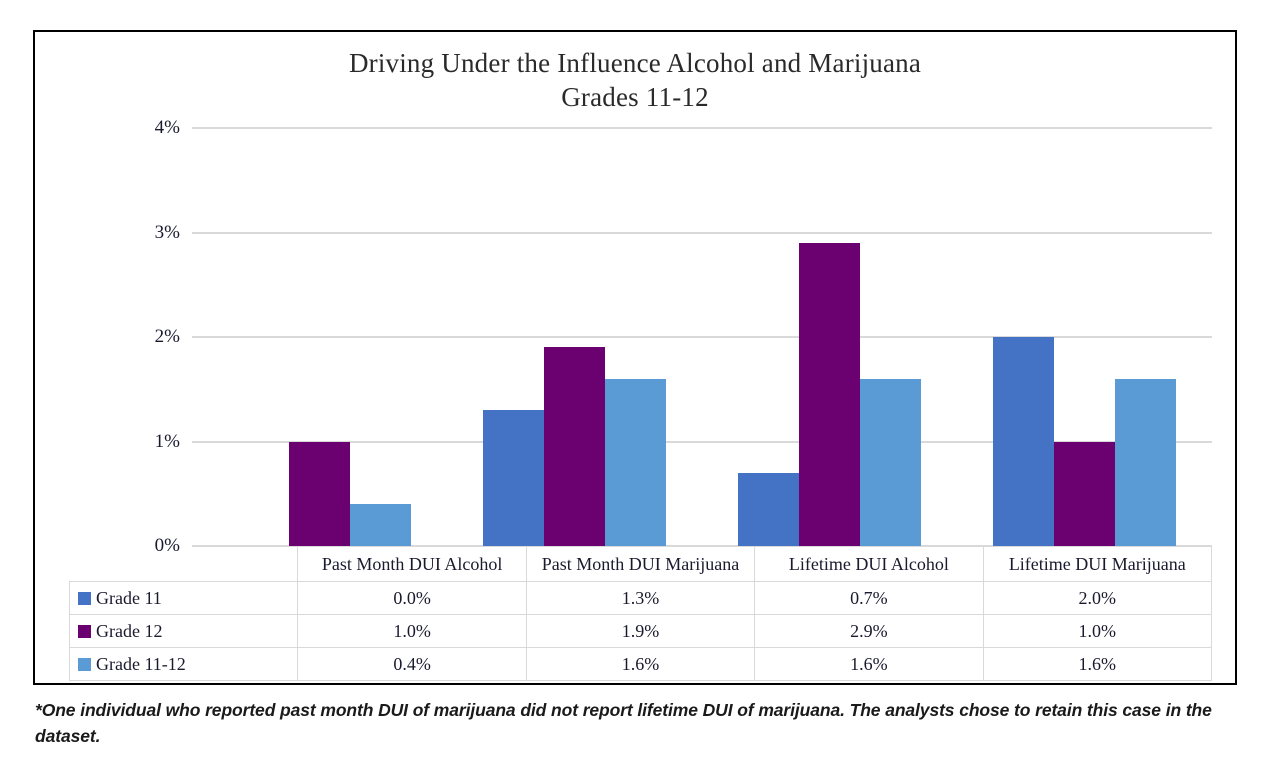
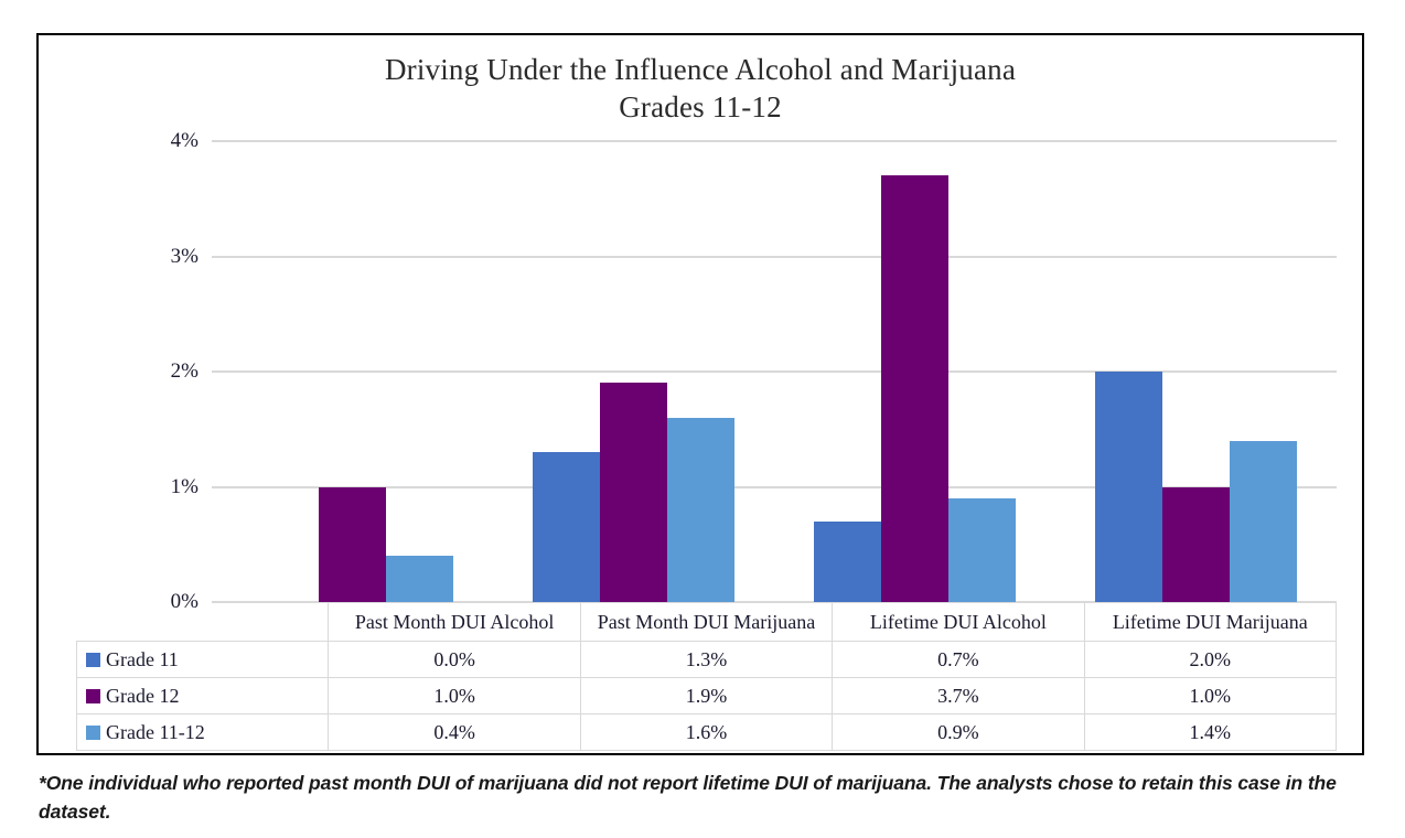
Grade 12/Lifetime DUI Alcohol: 2.9% -> 3.7%
Grade 11-12/Lifetime DUI Alcohol: 1.6% -> 0.9%
Grade 11-12/Lifetime DUI Marijuana: 1.6% -> 1.4%
